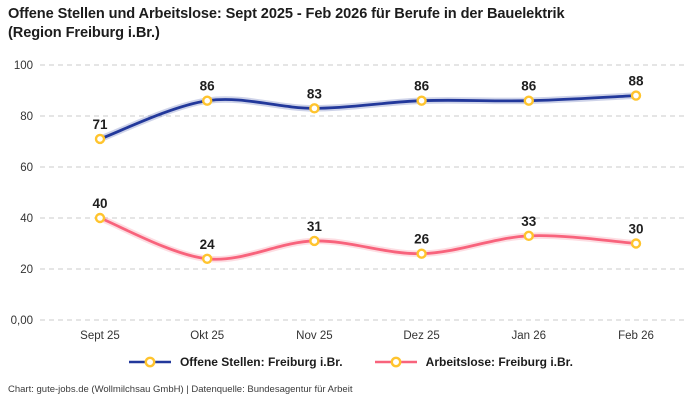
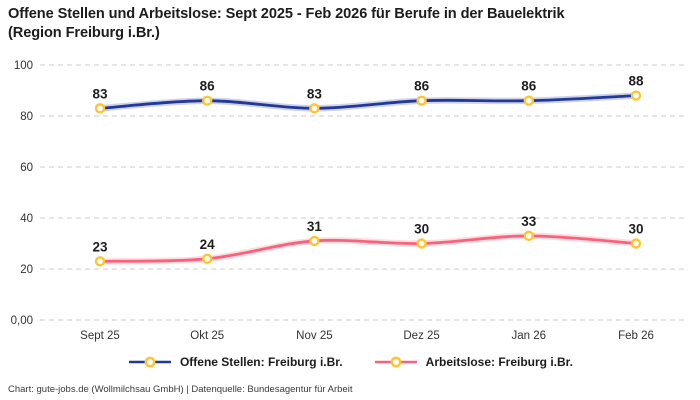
Offene Stellen: Freiburg i.Br./Sept 25: 71 -> 83
Arbeitslose: Freiburg i.Br./Sept 25: 40 -> 23
Arbeitslose: Freiburg i.Br./Dez 25: 26 -> 30
